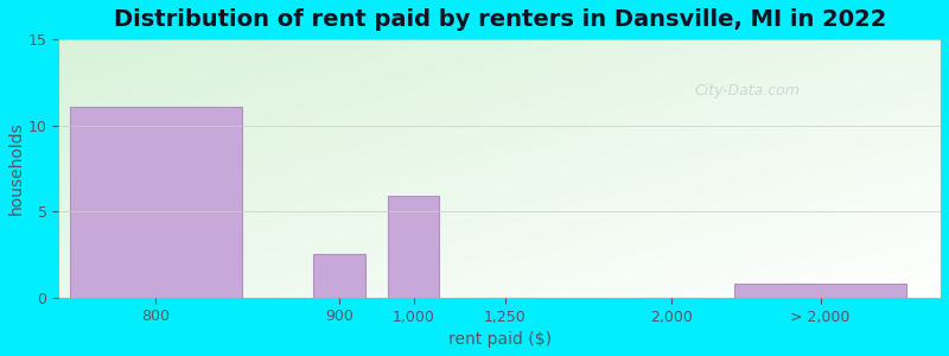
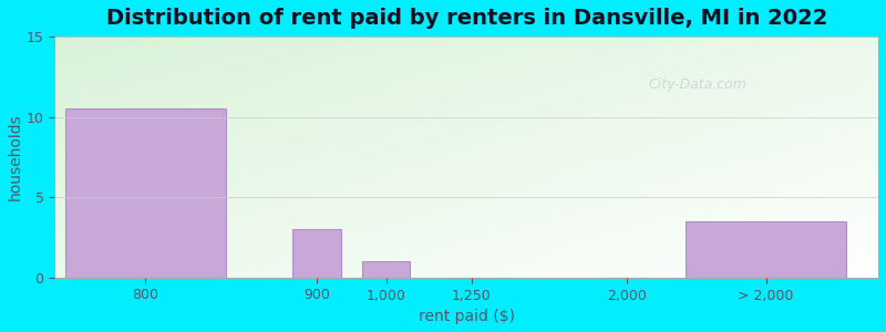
800: 11.1 -> 10.5
900: 2.5 -> 3.0
1,000: 5.9 -> 1.0
> 2,000: 0.8 -> 3.5
